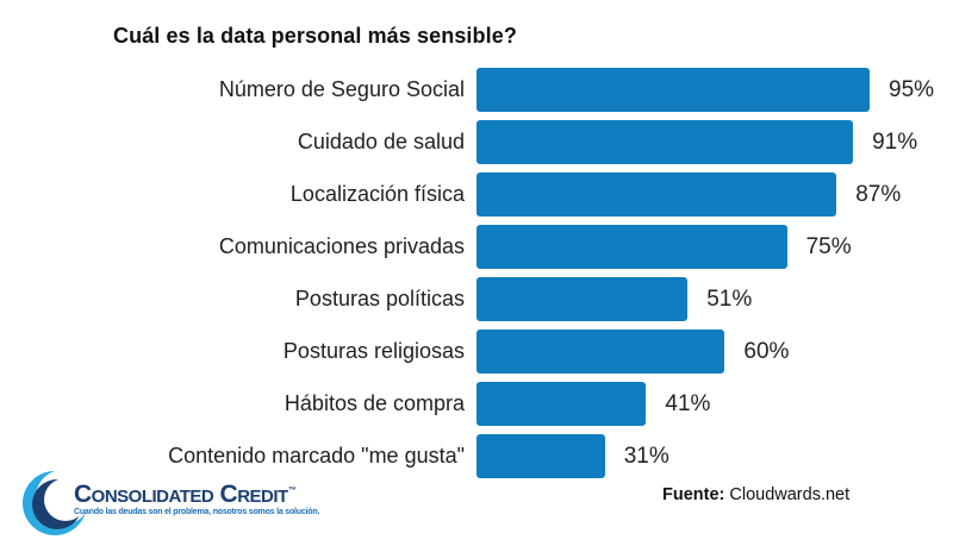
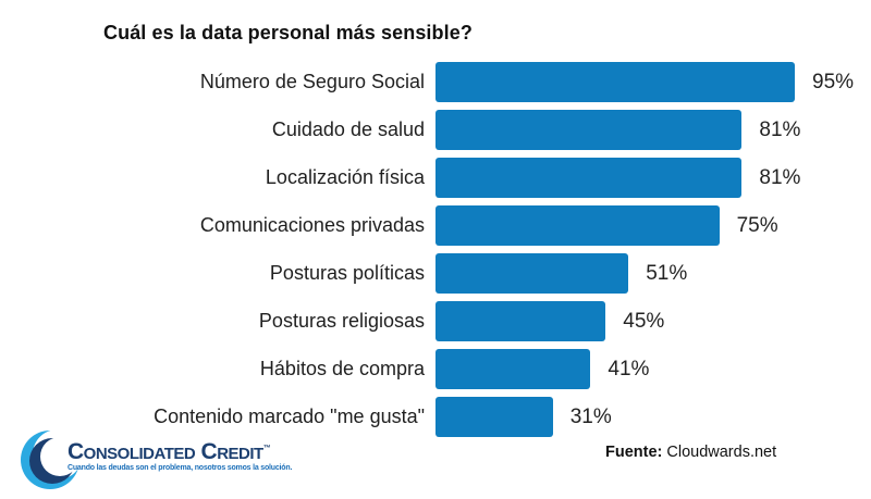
Cuidado de salud: 91% -> 81%
Localización física: 87% -> 81%
Posturas religiosas: 60% -> 45%
